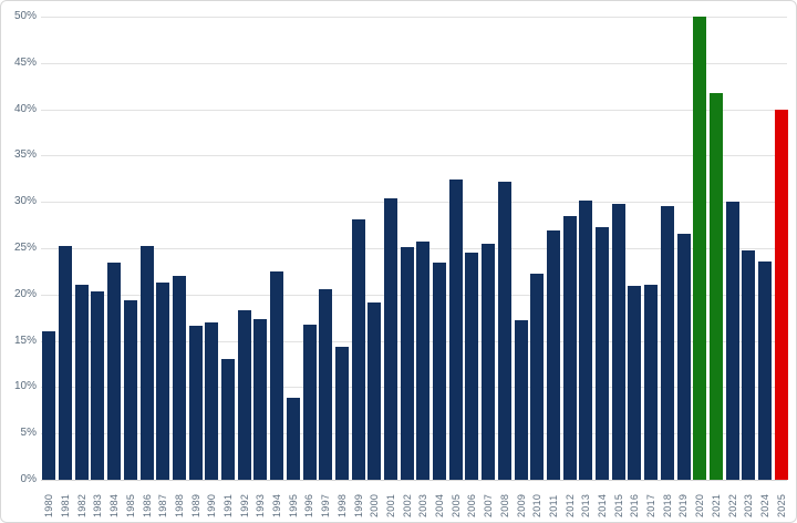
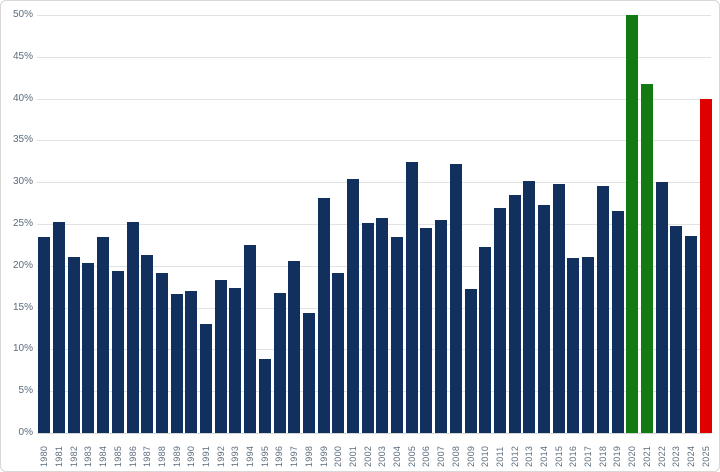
1980: 16% -> 23%
1988: 22% -> 19%
